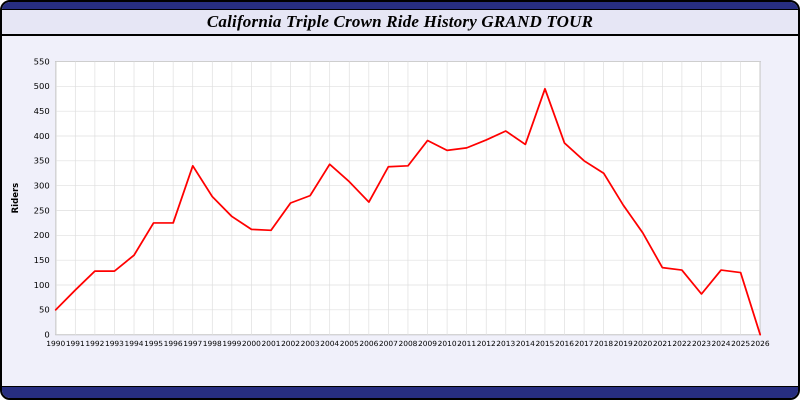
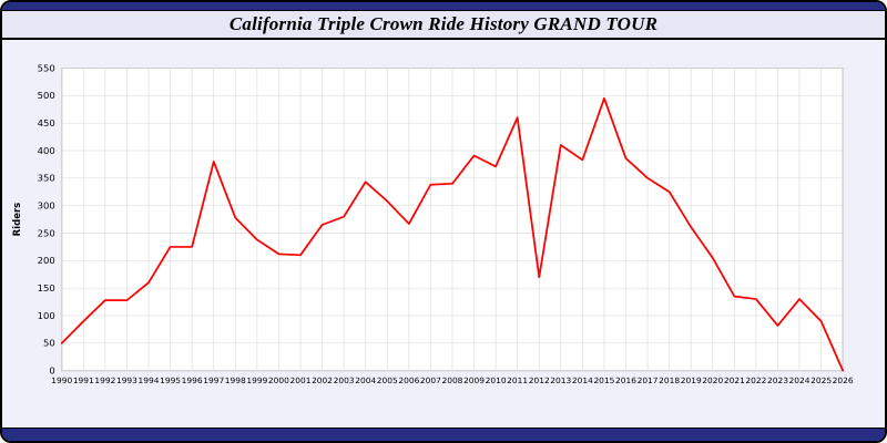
1997: 340 -> 380
2011: 380 -> 460
2012: 390 -> 170
2025: 120 -> 90
